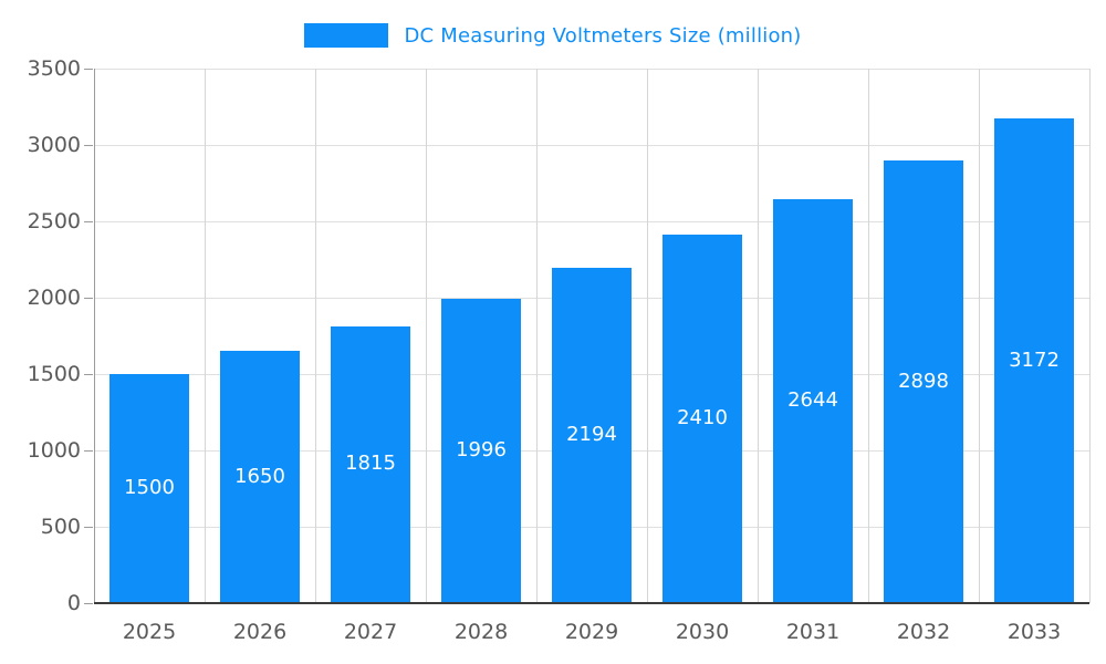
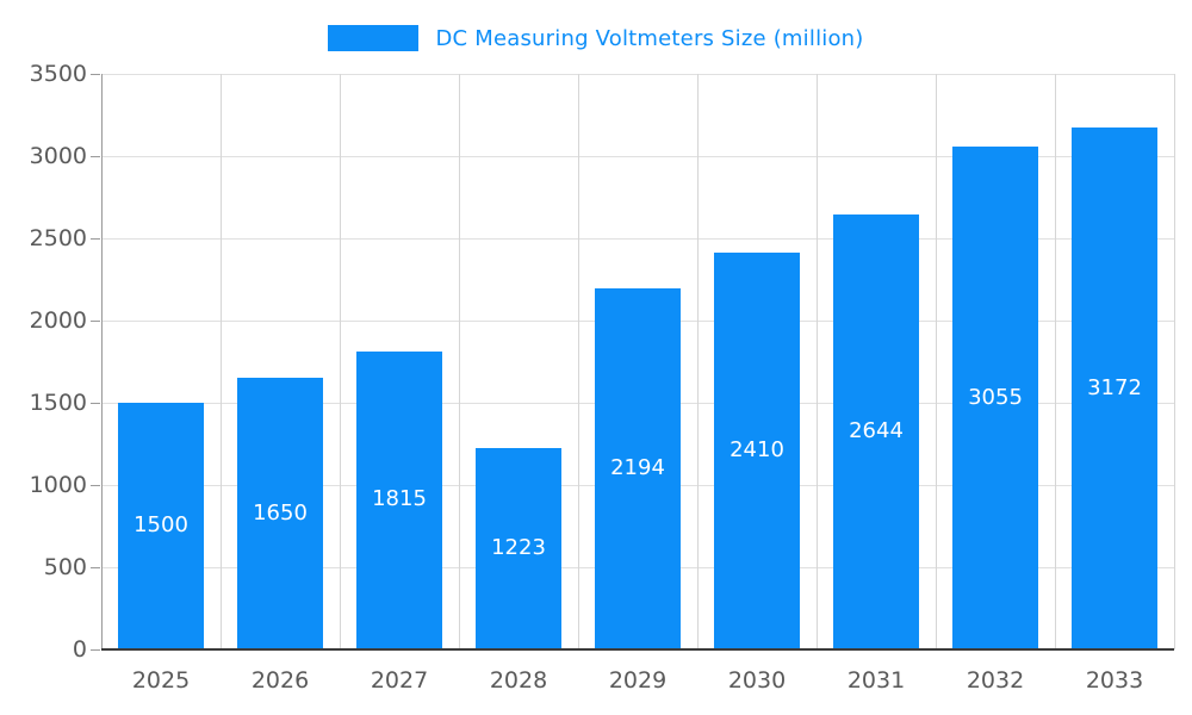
2028: 1996 -> 1223
2032: 2898 -> 3055
